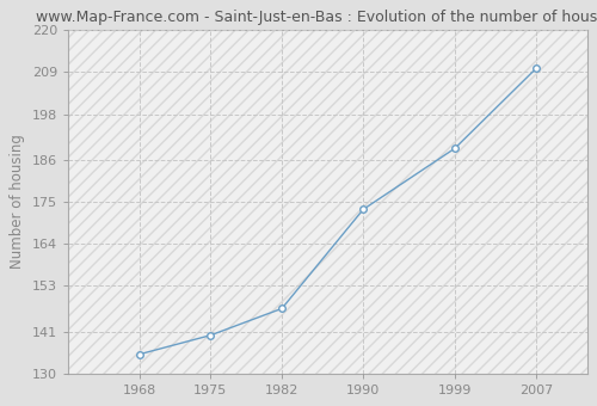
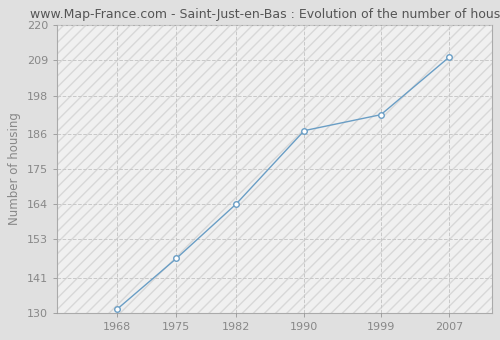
1968: 135 -> 131
1975: 140 -> 147
1982: 147 -> 164
1990: 173 -> 187
1999: 189 -> 192
